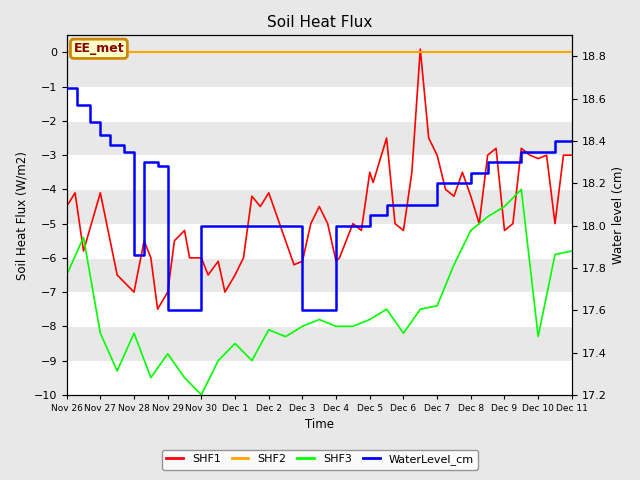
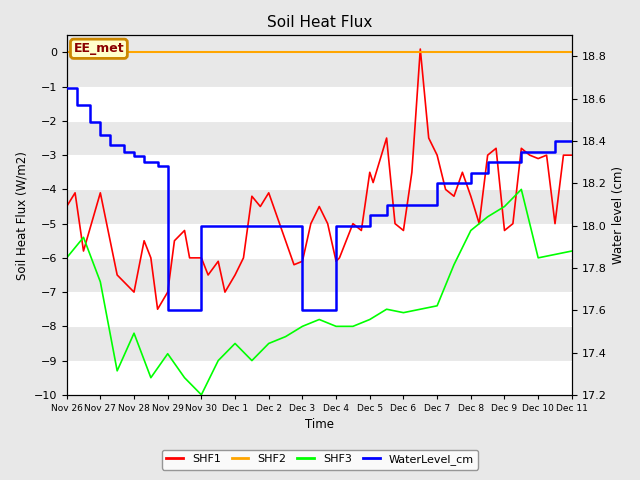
SHF3/Nov 26: -6.5 -> -6.0
SHF3/Nov 27: -8.2 -> -6.7
WaterLevel_cm/Nov 28: 17.86 -> 18.33
SHF3/Dec 2: -8.1 -> -8.5
SHF3/Dec 6: -8.2 -> -7.6
SHF3/Dec 10: -8.3 -> -6.0
